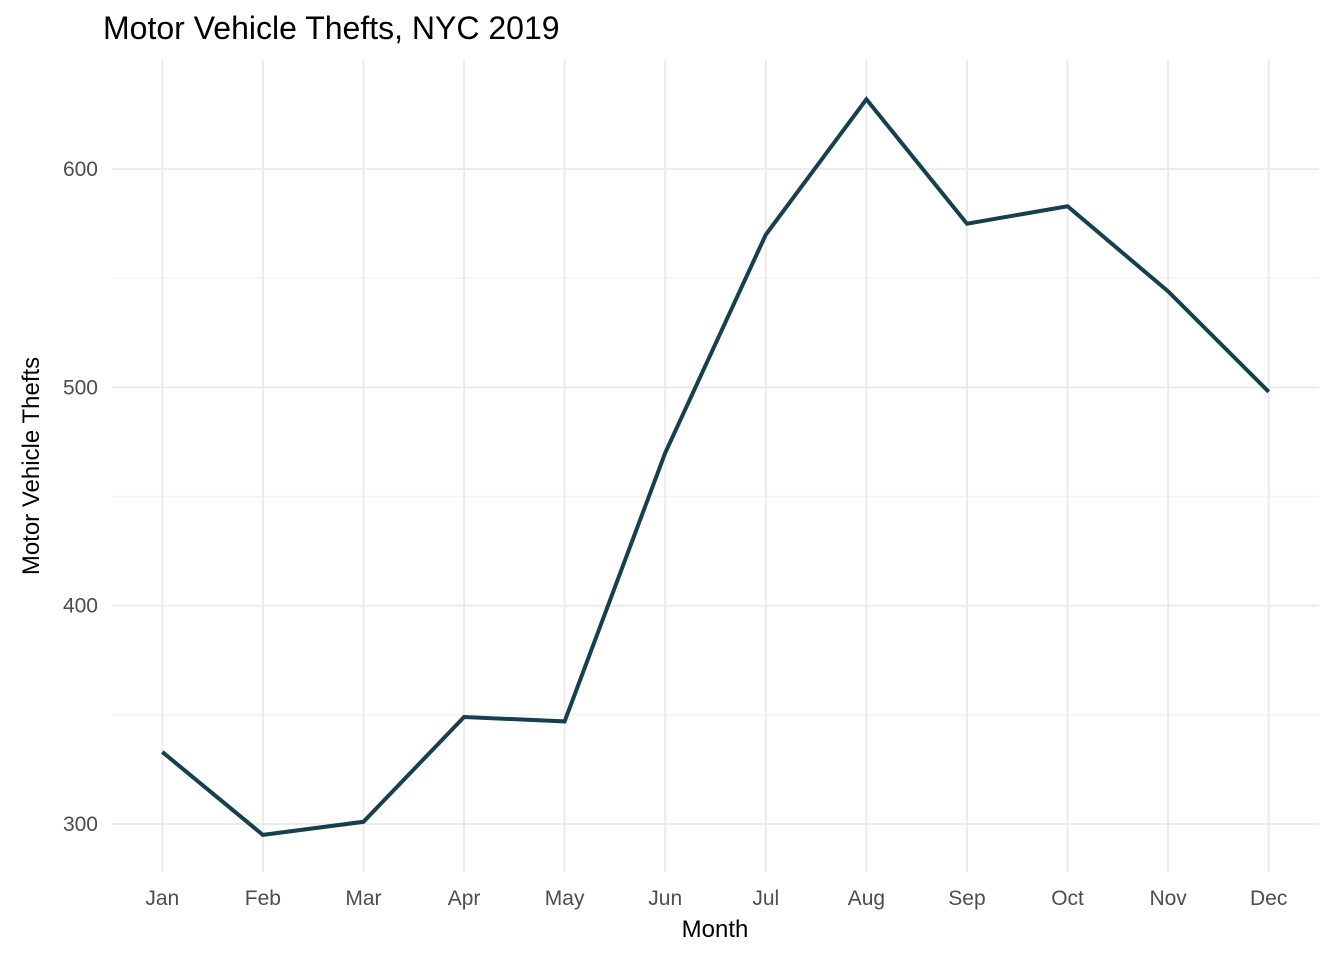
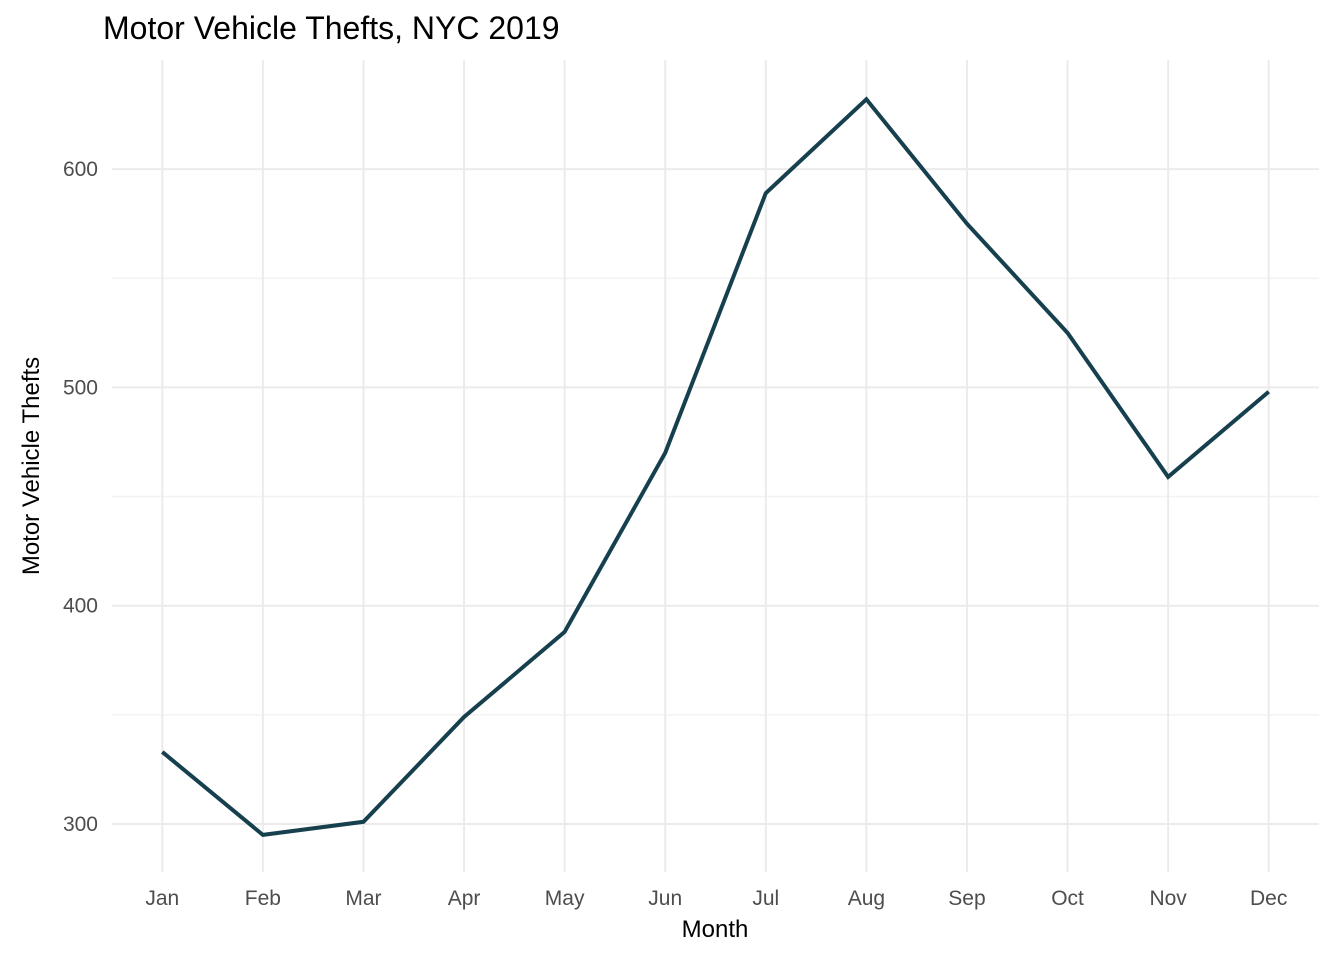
May: 347 -> 388
Jul: 570 -> 589
Oct: 583 -> 525
Nov: 544 -> 459
